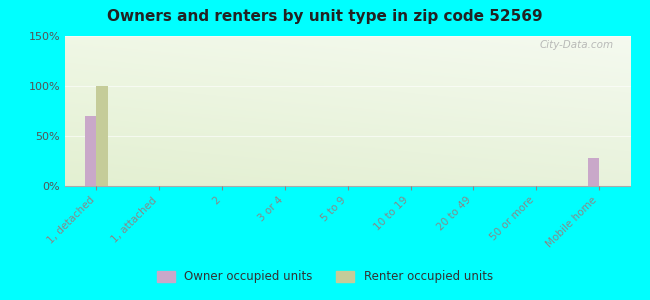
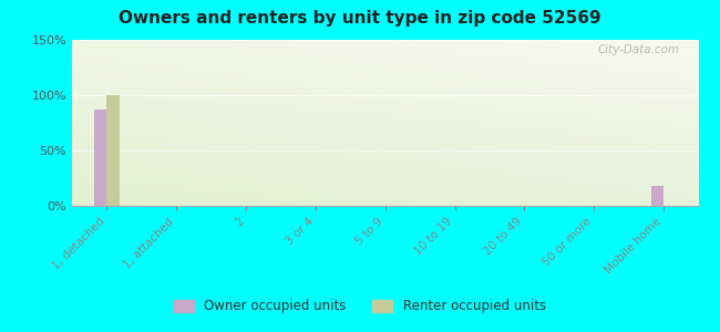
Owner occupied units/1, detached: 70% -> 87%
Owner occupied units/Mobile home: 28% -> 18%
